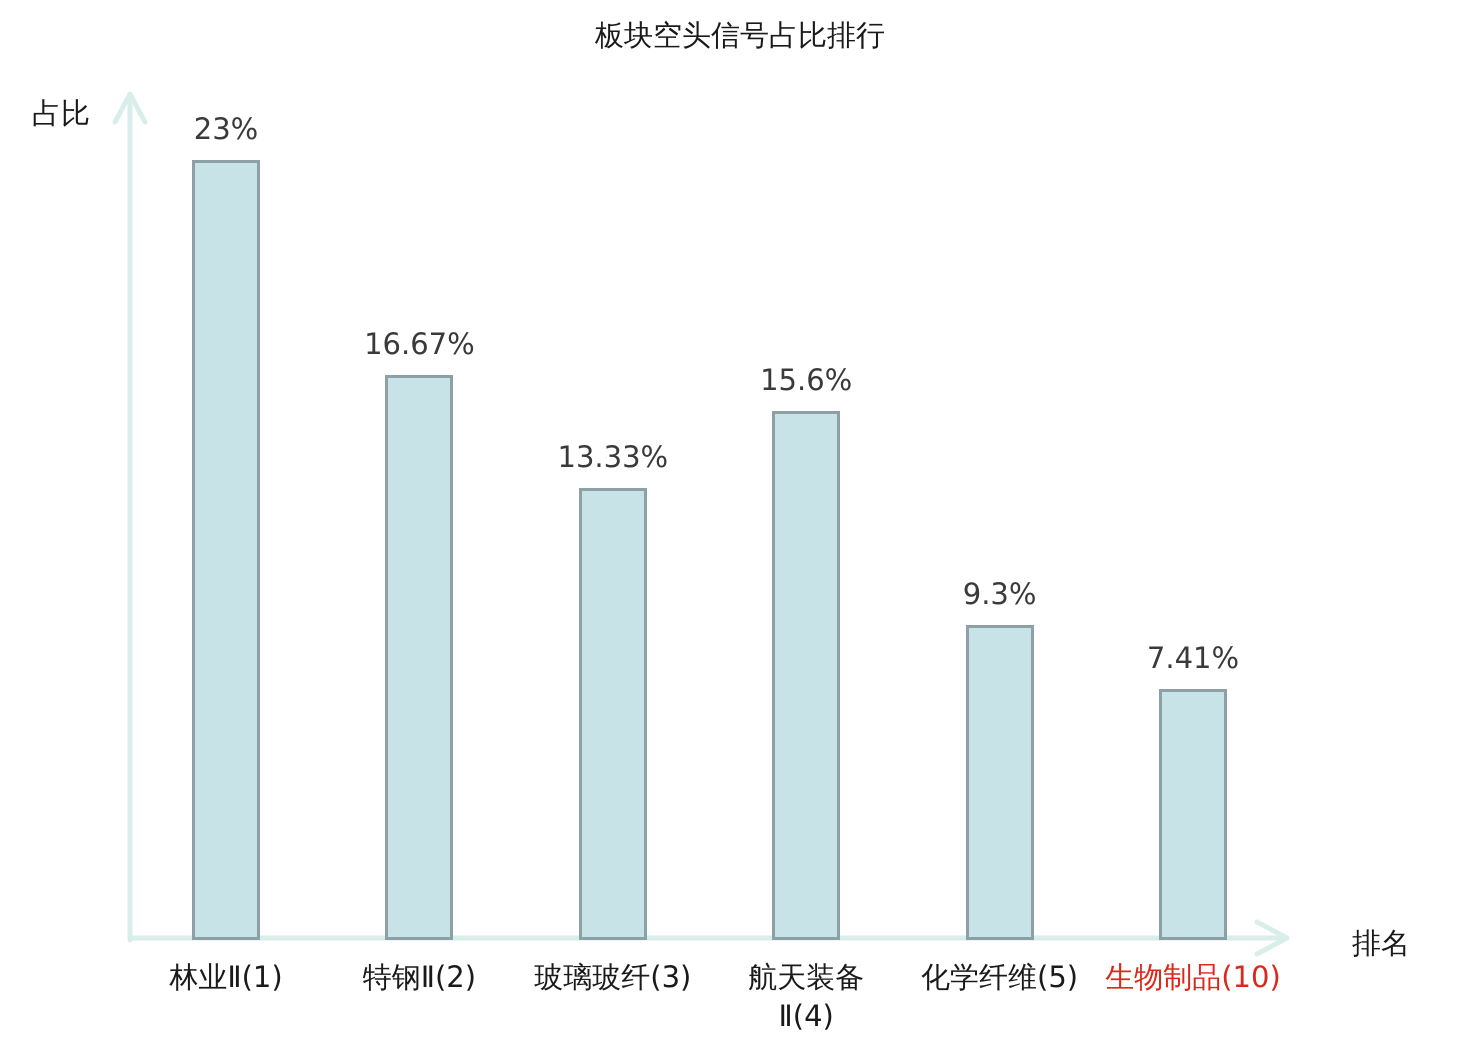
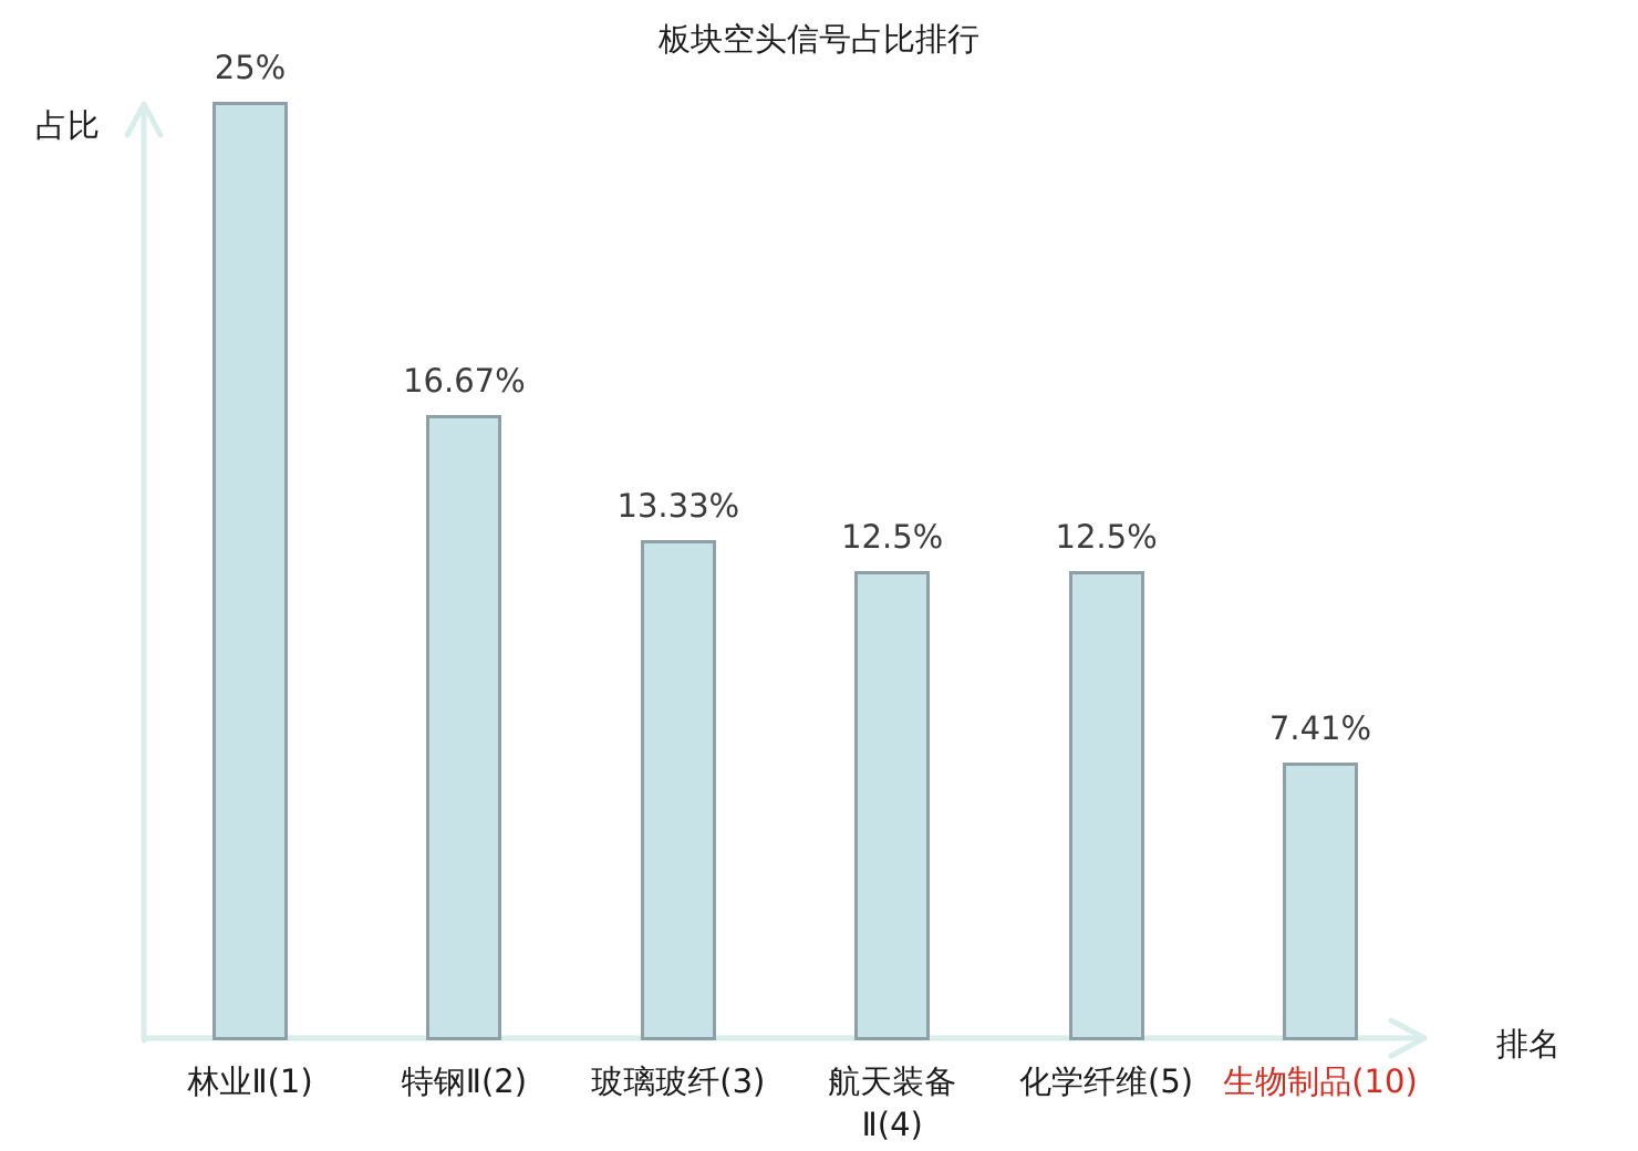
林业Ⅱ(1): 23% -> 25%
航天装备 Ⅱ(4): 15.6% -> 12.5%
化学纤维(5): 9.3% -> 12.5%
